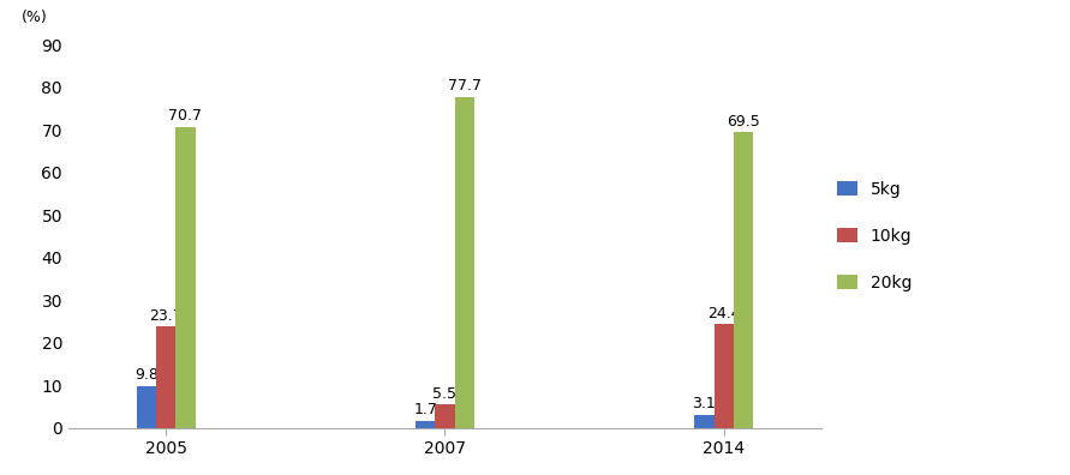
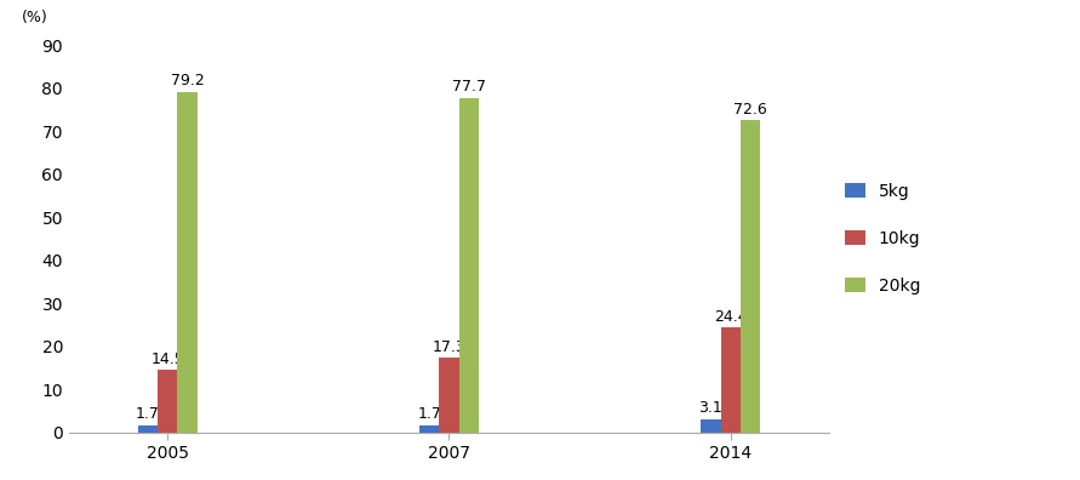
5kg/2005: 9.8 -> 1.7
10kg/2005: 23.7 -> 14.5
20kg/2005: 70.7 -> 79.2
10kg/2007: 5.5 -> 17.3
20kg/2014: 69.5 -> 72.6
